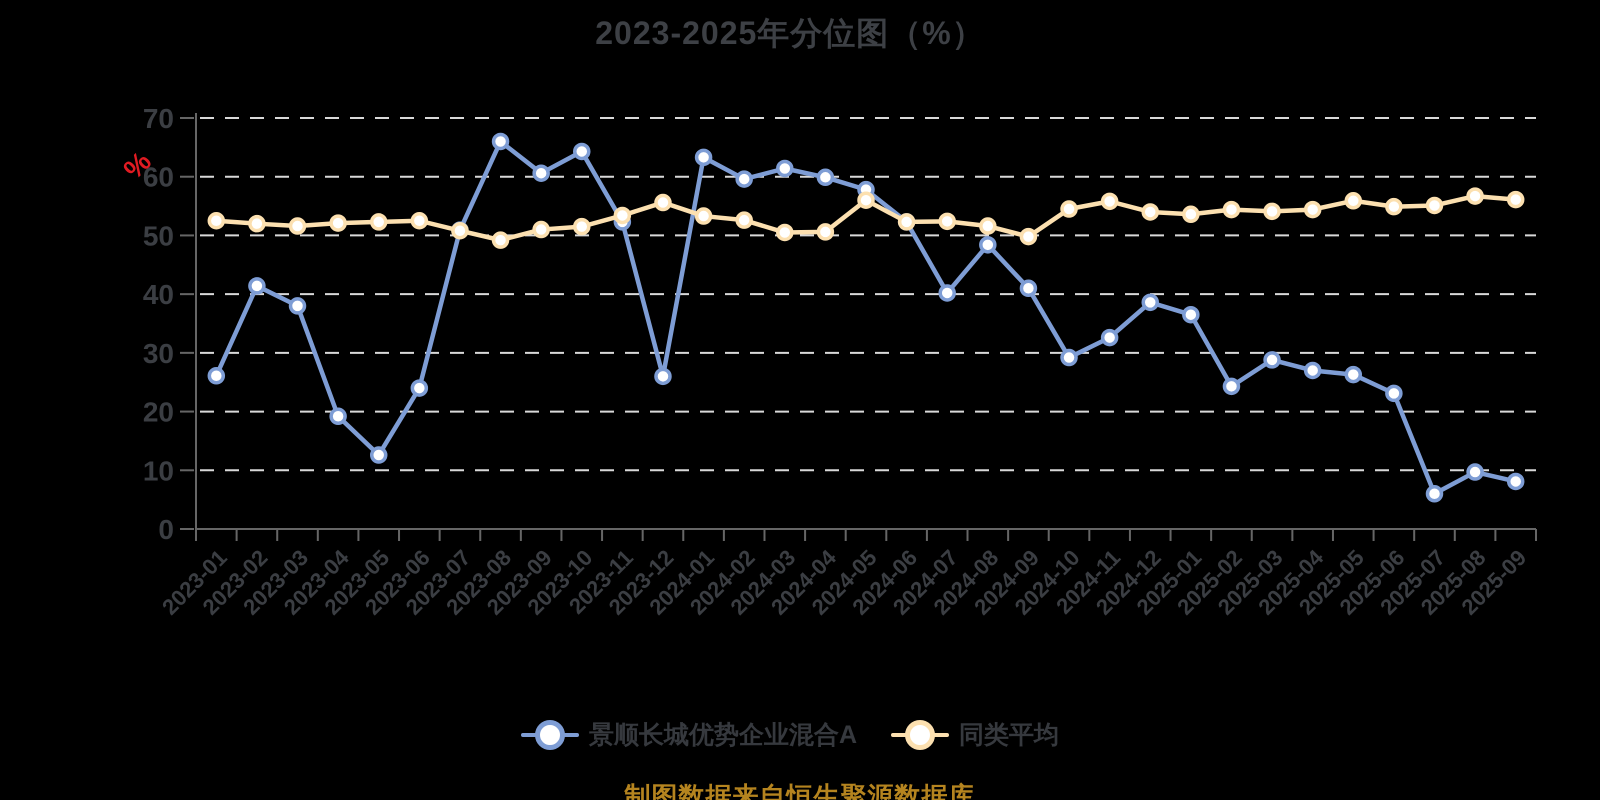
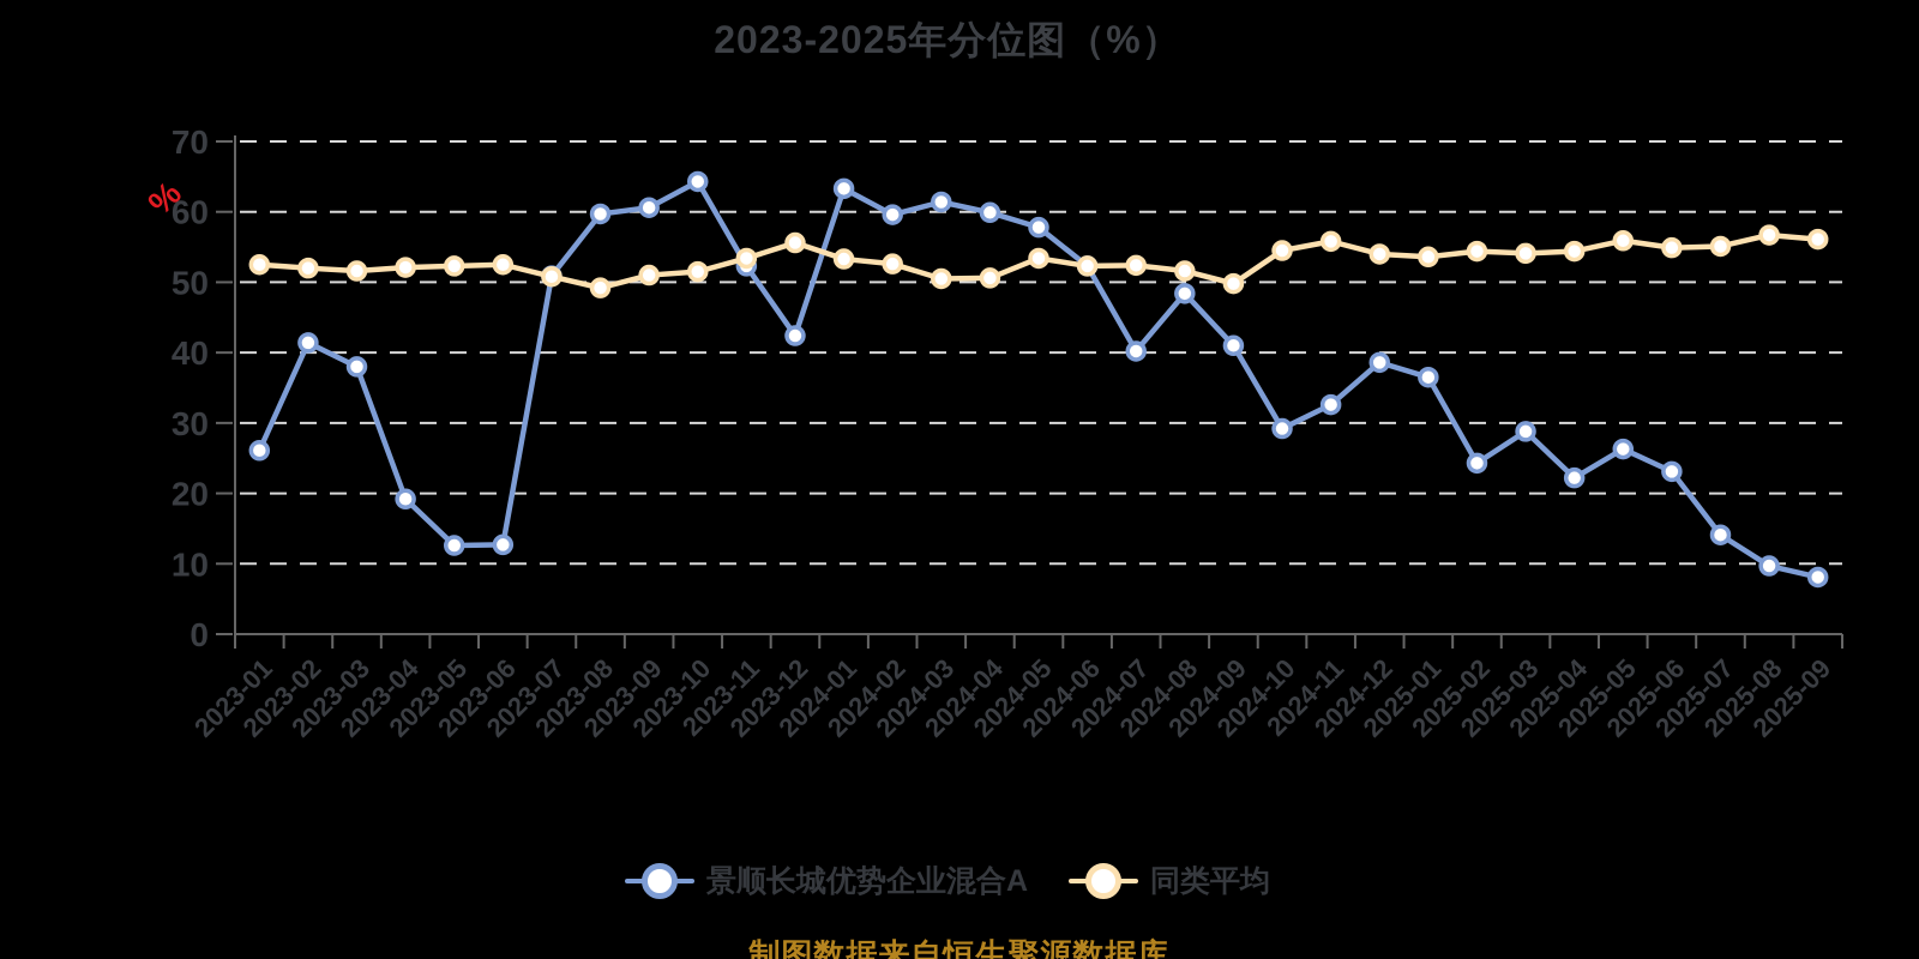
景顺长城优势企业混合A/2023-06: 24 -> 13
景顺长城优势企业混合A/2023-08: 66 -> 60
景顺长城优势企业混合A/2023-12: 26 -> 42
同类平均/2024-05: 56 -> 53
景顺长城优势企业混合A/2025-04: 27 -> 22
景顺长城优势企业混合A/2025-07: 6 -> 14
